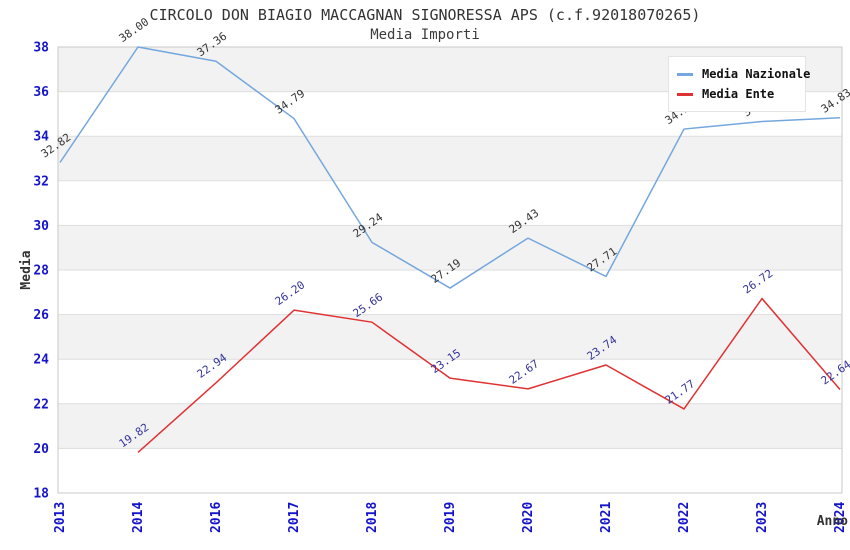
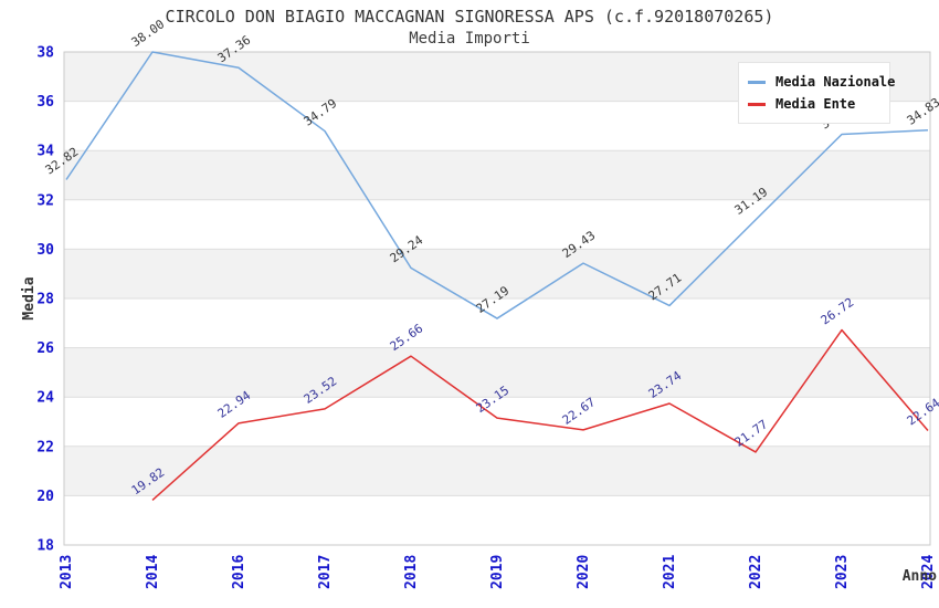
Media Ente/2017: 26.20 -> 23.52
Media Nazionale/2022: 34.32 -> 31.19
